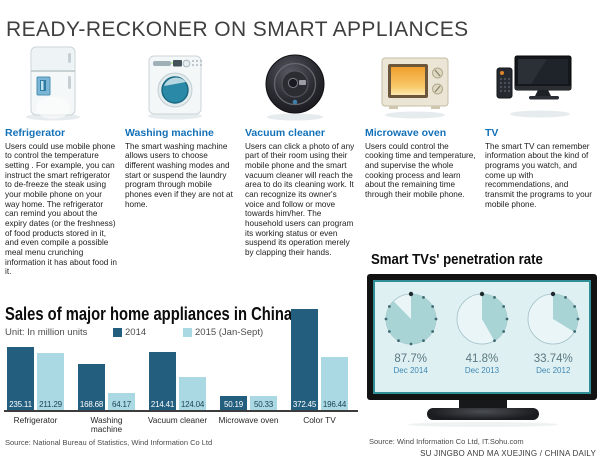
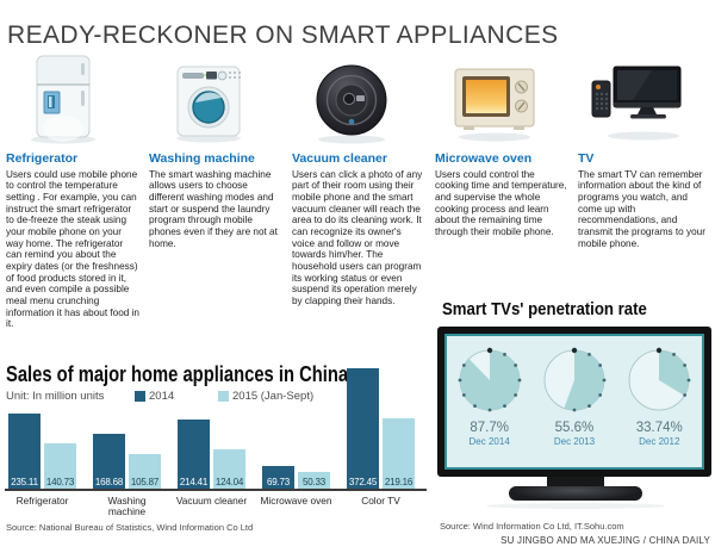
Sales of major home appliances in China/2015 (Jan-Sept)/Refrigerator: 211.29 -> 140.73
Sales of major home appliances in China/2015 (Jan-Sept)/Washing machine: 64.17 -> 105.87
Sales of major home appliances in China/2014/Microwave oven: 50.19 -> 69.73
Sales of major home appliances in China/2015 (Jan-Sept)/Color TV: 196.44 -> 219.16
Smart TVs' penetration rate/Dec 2013: 41.8% -> 55.6%
